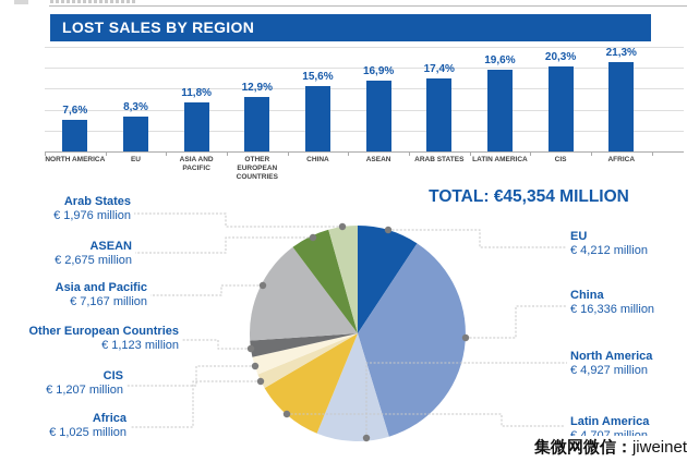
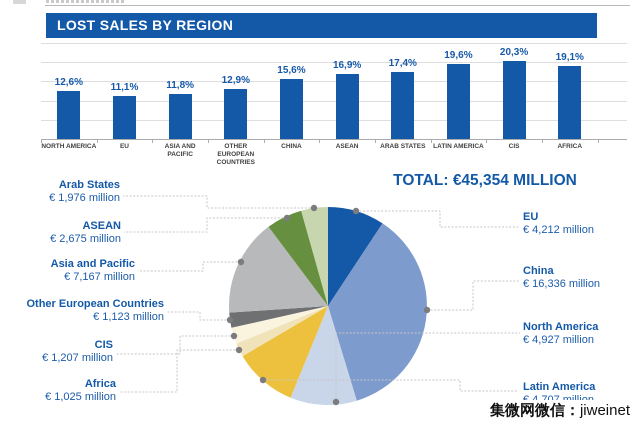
LOST SALES BY REGION/NORTH AMERICA: 7,6% -> 12,6%
LOST SALES BY REGION/EU: 8,3% -> 11,1%
LOST SALES BY REGION/AFRICA: 21,3% -> 19,1%
